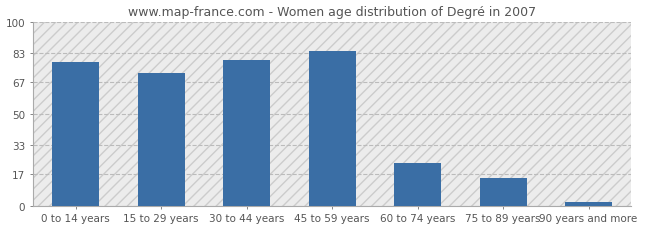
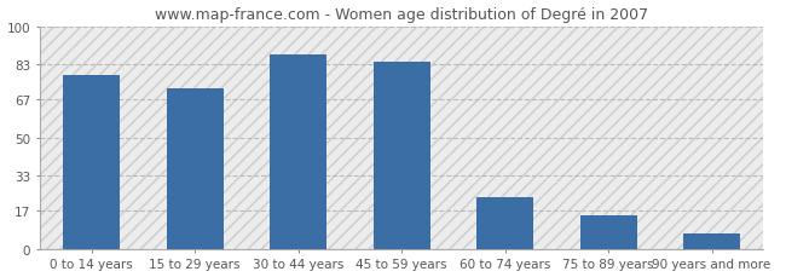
30 to 44 years: 79 -> 87
90 years and more: 2 -> 7
